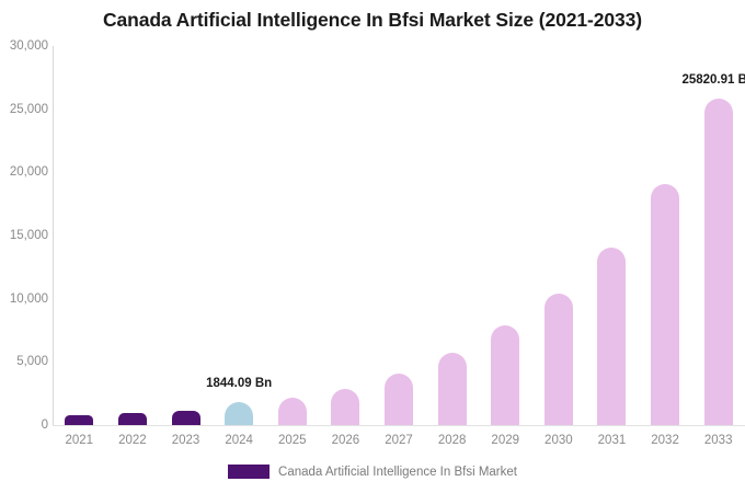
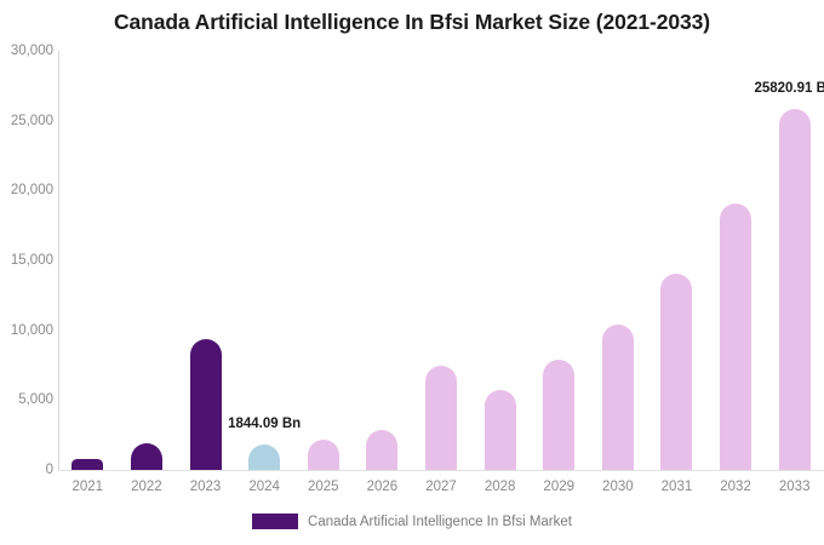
2022: 1000 -> 1900
2023: 1100 -> 9400
2027: 4100 -> 7500
